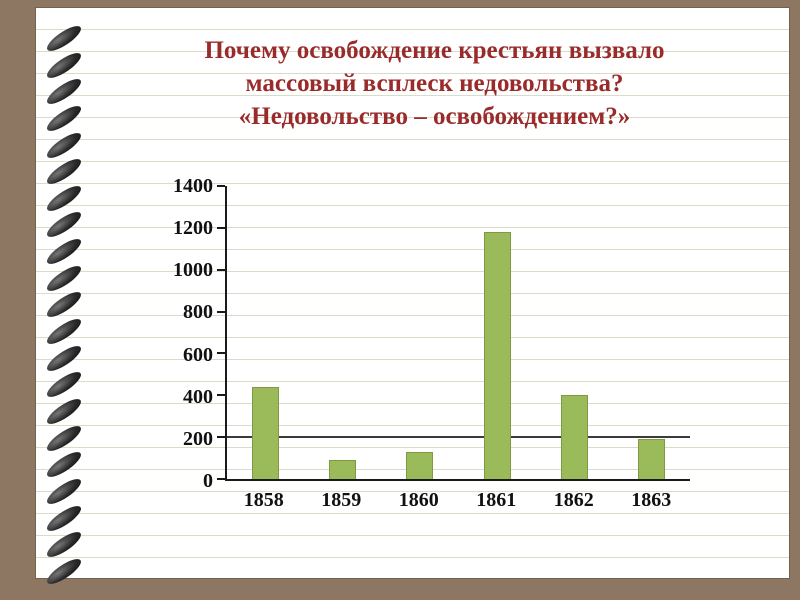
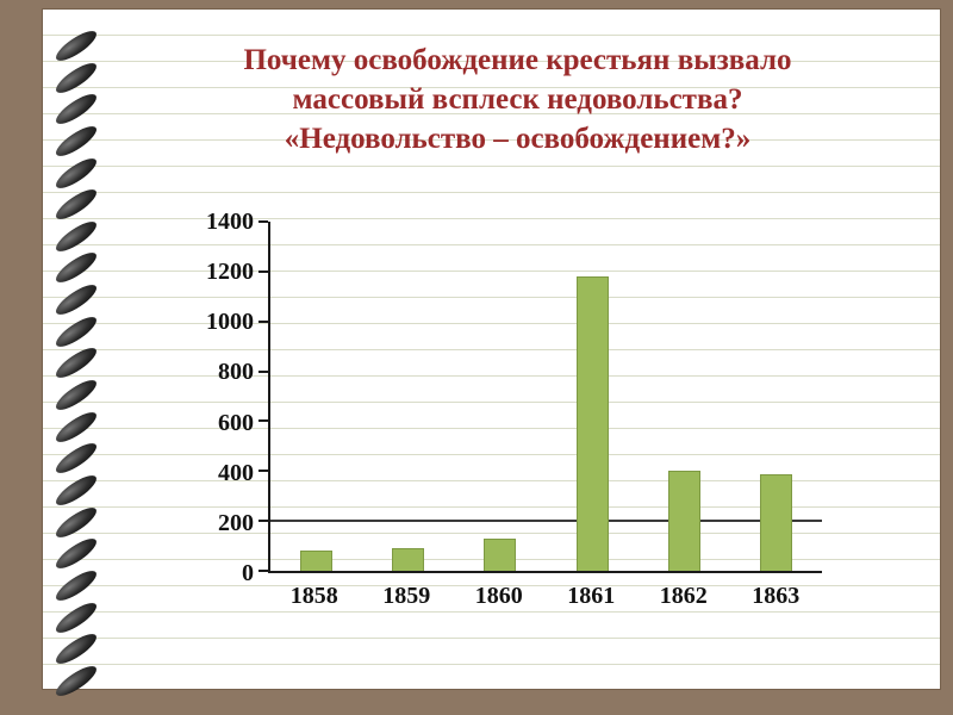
1858: 440 -> 80
1863: 190 -> 380
